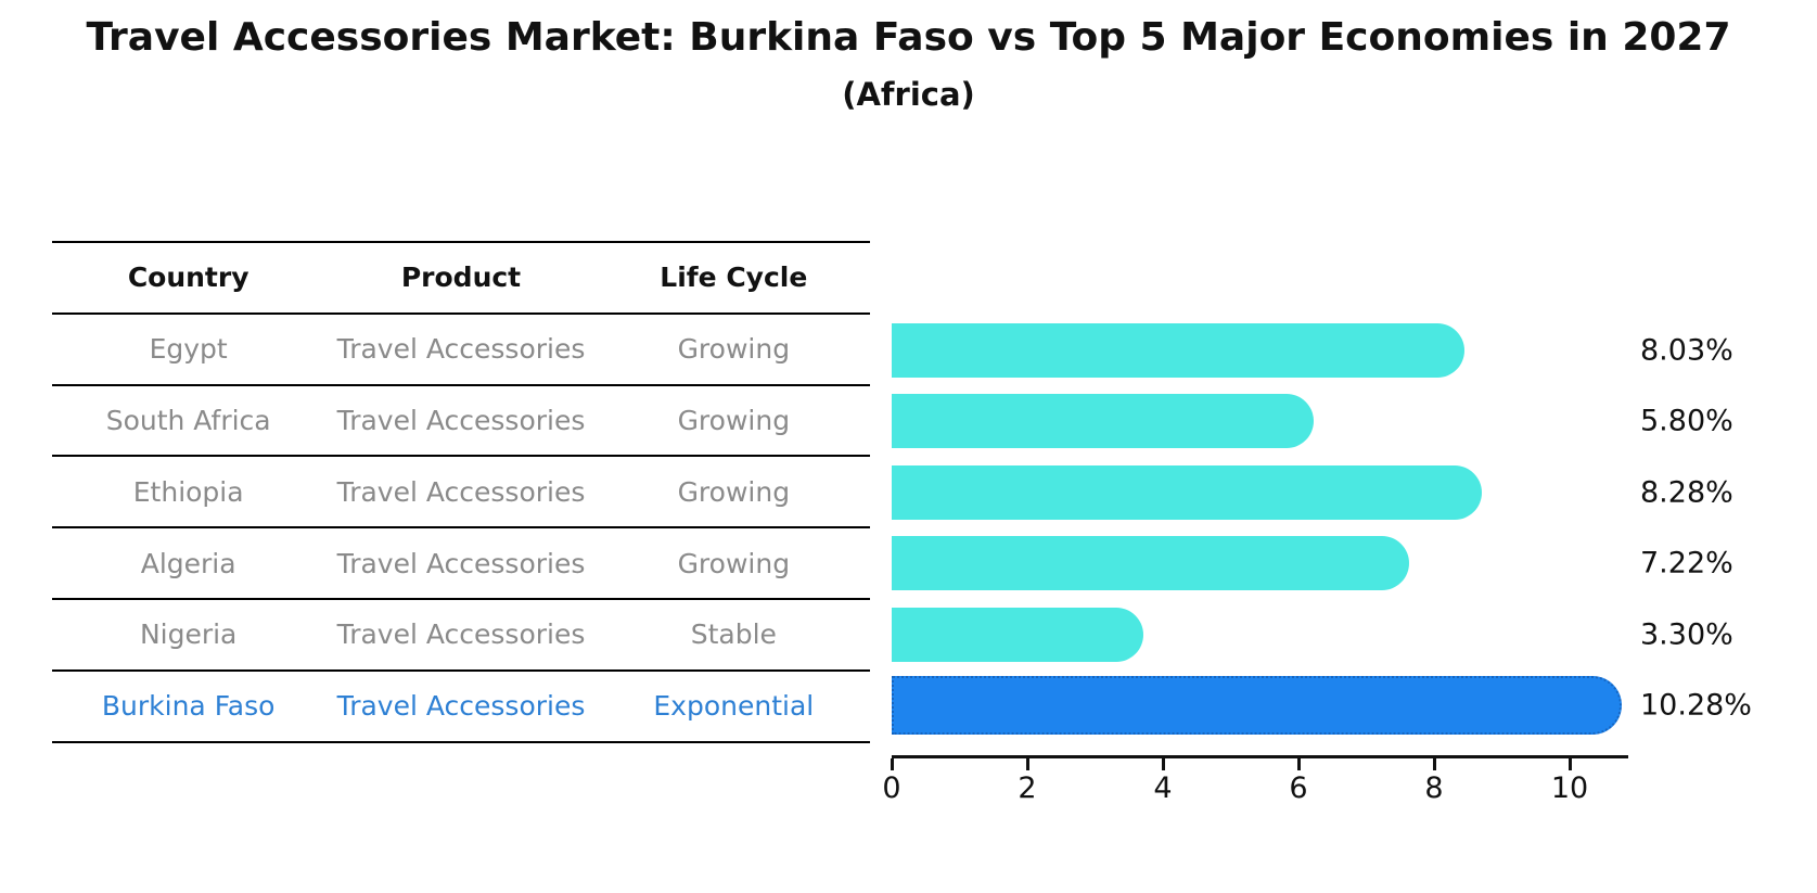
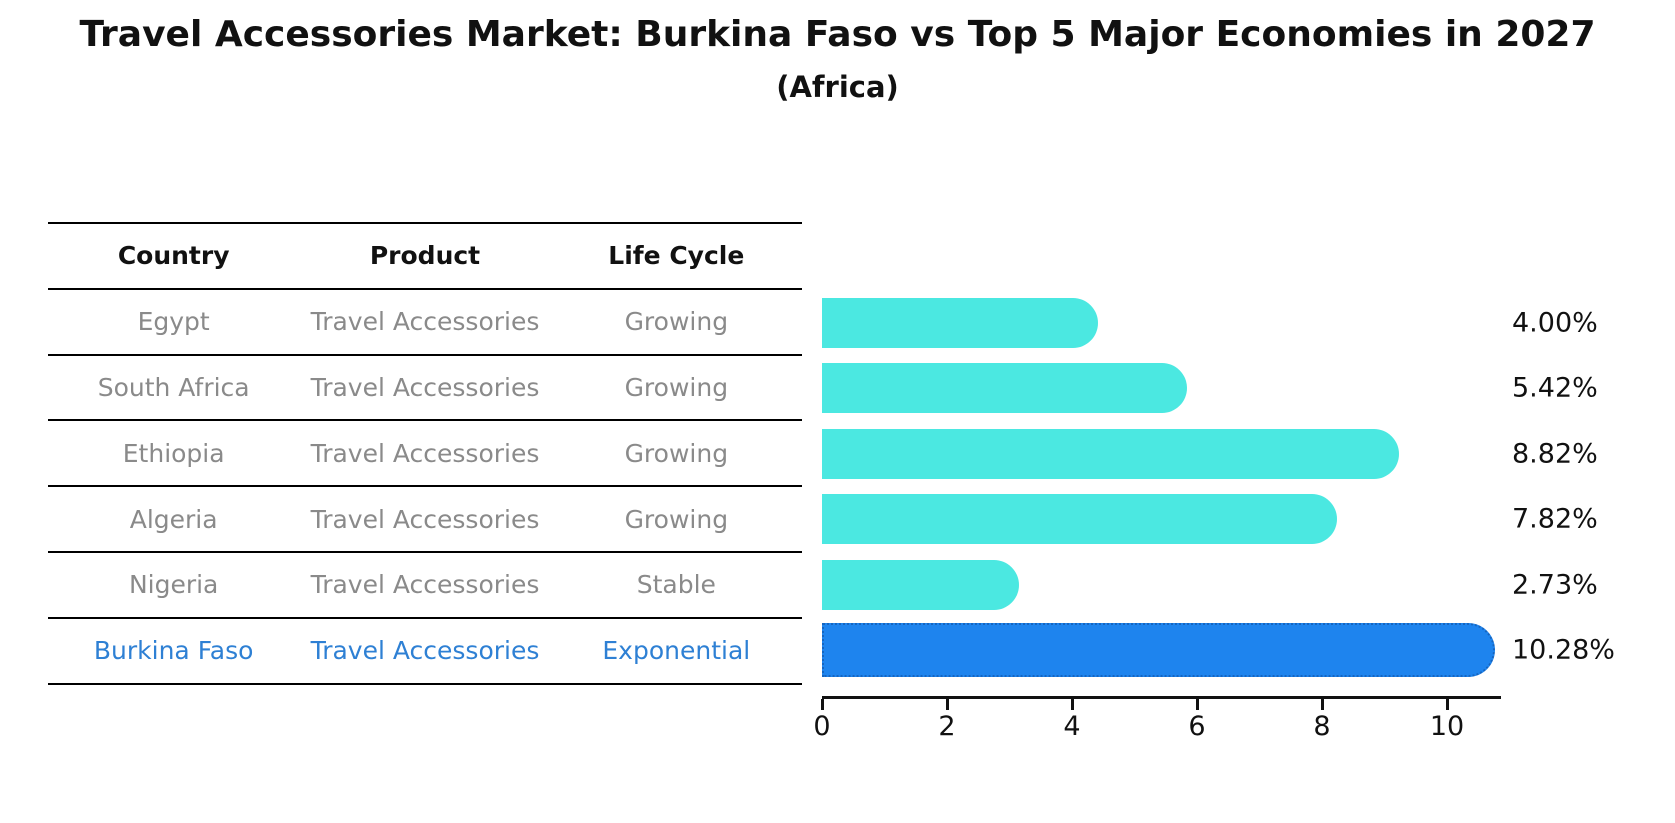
Egypt: 8.03% -> 4.00%
South Africa: 5.80% -> 5.42%
Ethiopia: 8.28% -> 8.82%
Algeria: 7.22% -> 7.82%
Nigeria: 3.30% -> 2.73%
